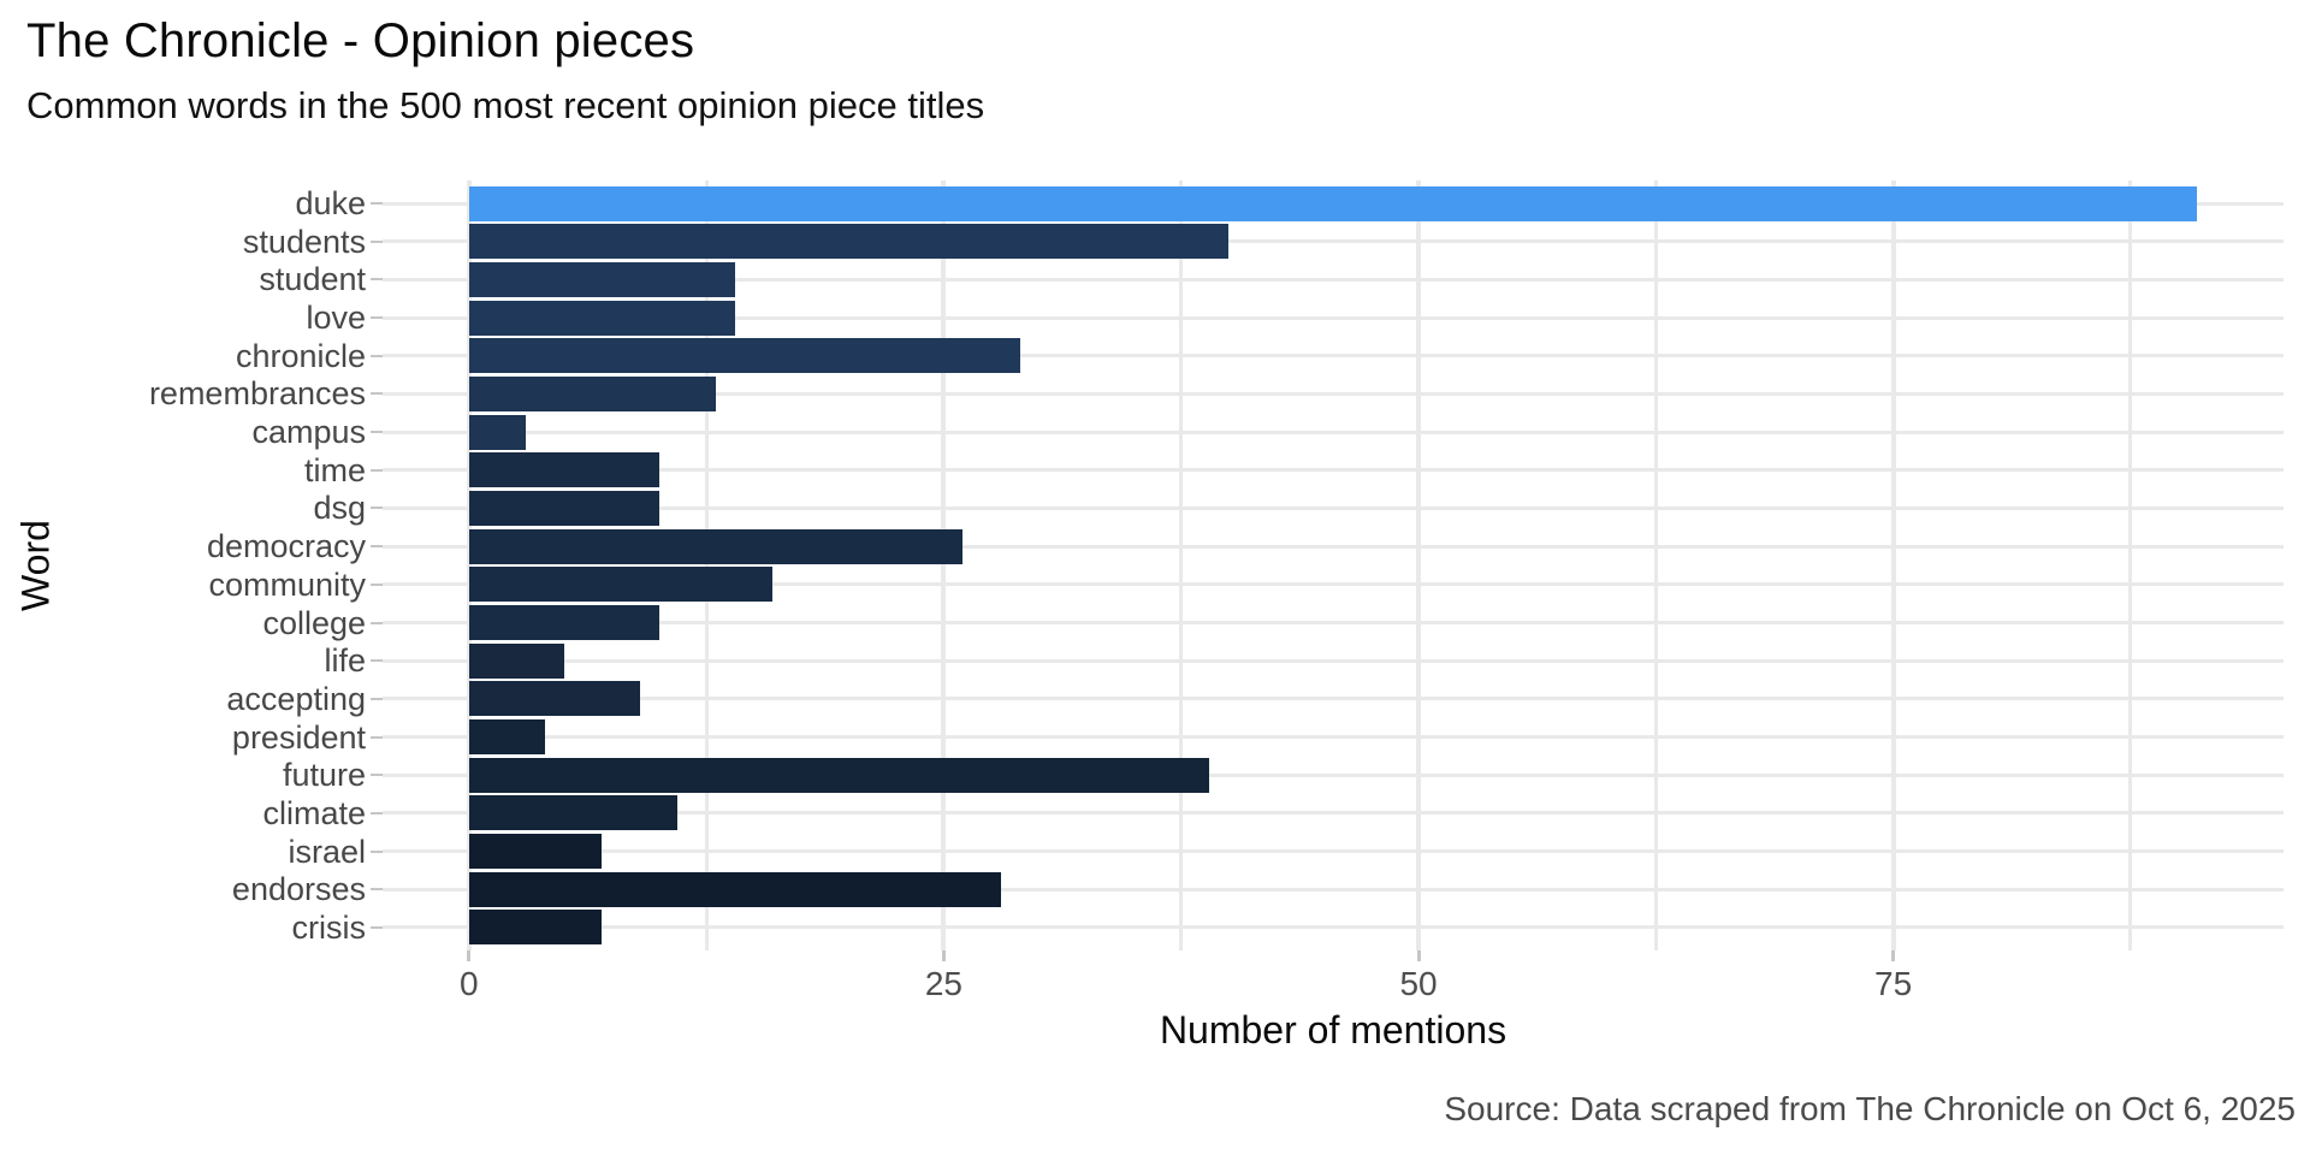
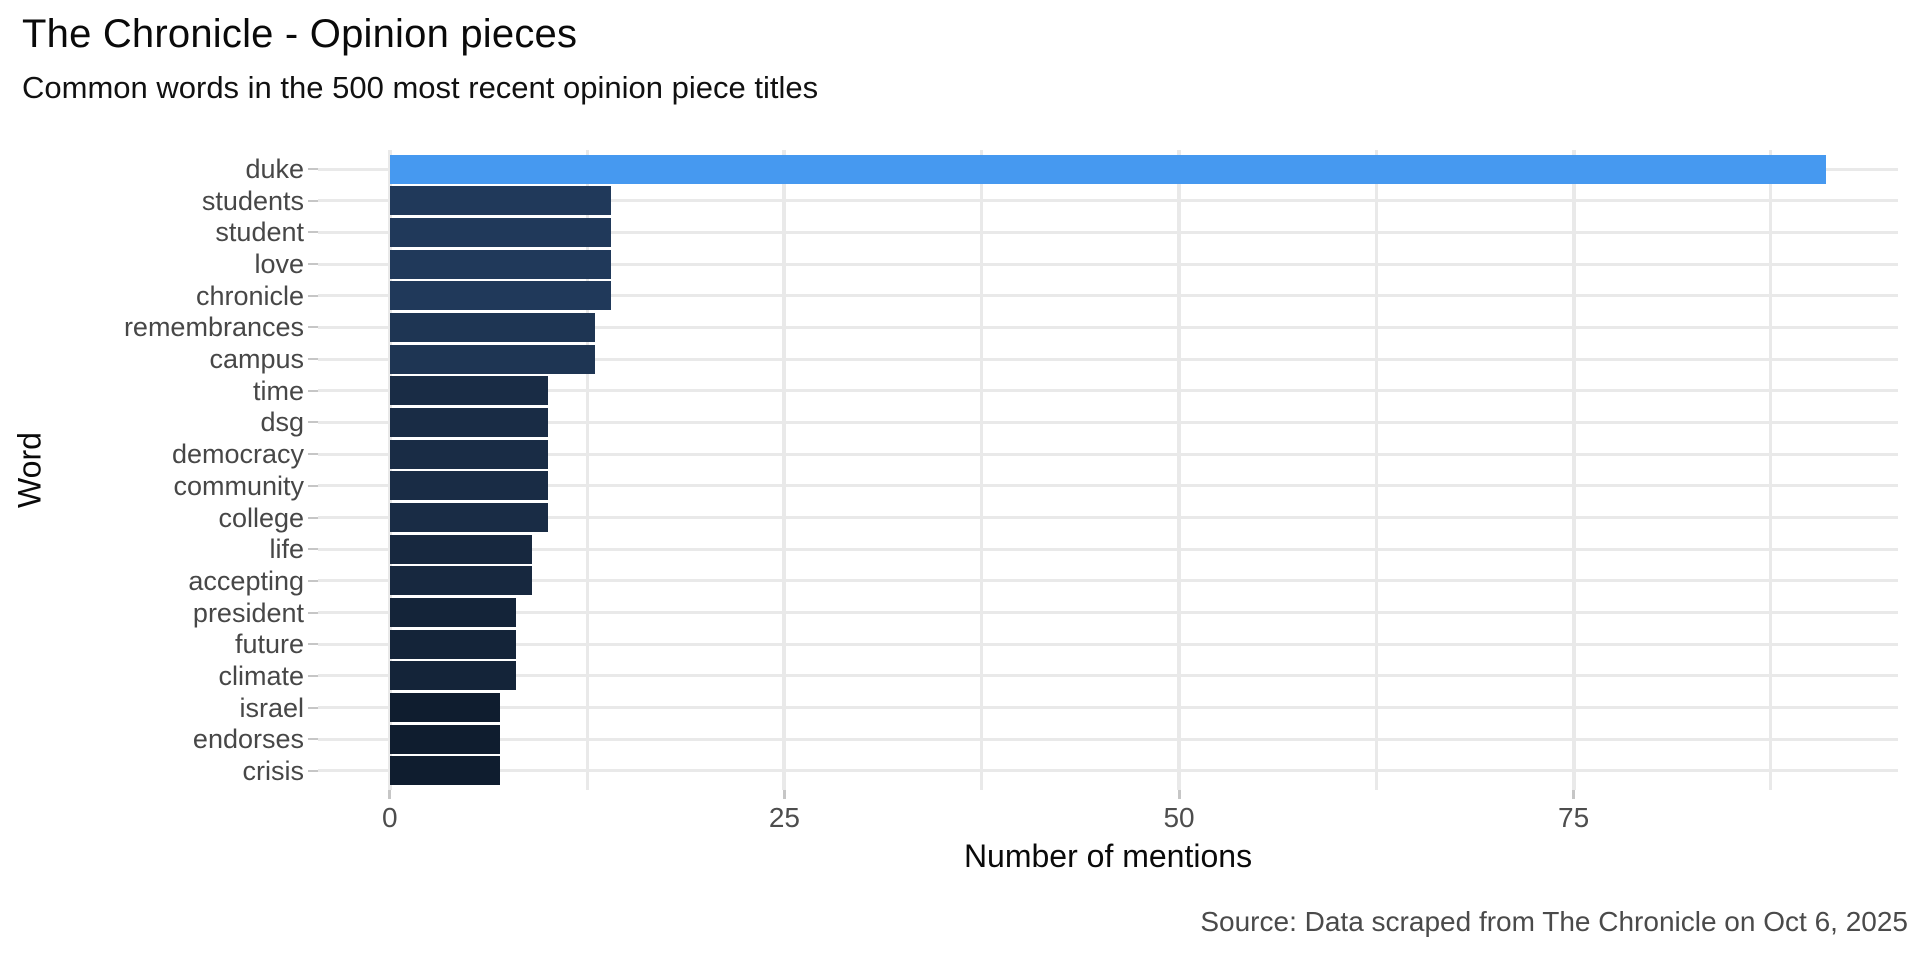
students: 40 -> 14
chronicle: 29 -> 14
campus: 3 -> 13
democracy: 26 -> 10
community: 16 -> 10
life: 5 -> 9
president: 4 -> 8
future: 39 -> 8
climate: 11 -> 8
endorses: 28 -> 7
